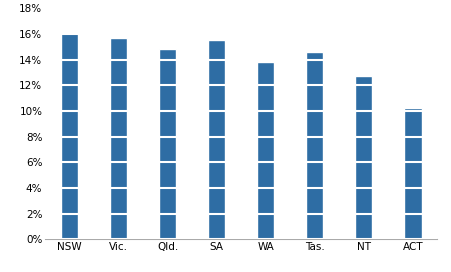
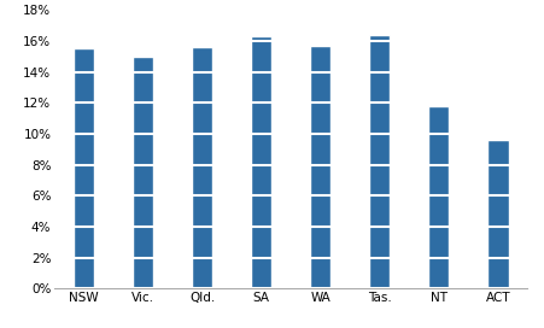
NSW: 16.1% -> 15.5%
Vic.: 15.7% -> 15.0%
Qld.: 14.8% -> 15.6%
SA: 15.5% -> 16.3%
WA: 13.8% -> 15.7%
Tas.: 14.6% -> 16.4%
NT: 12.7% -> 11.8%
ACT: 10.2% -> 9.6%
